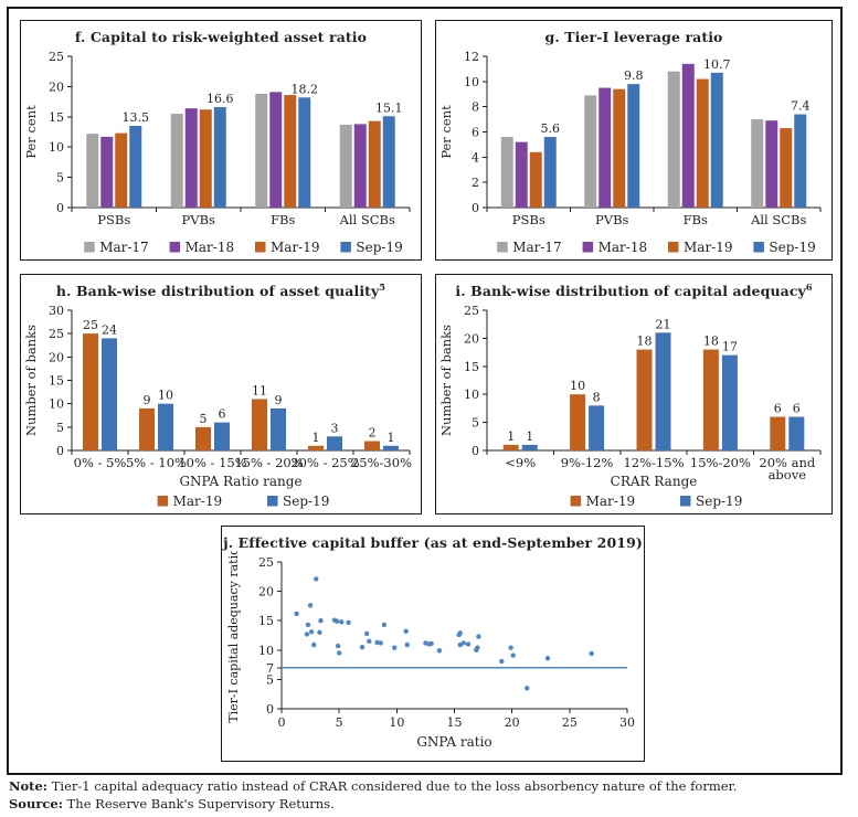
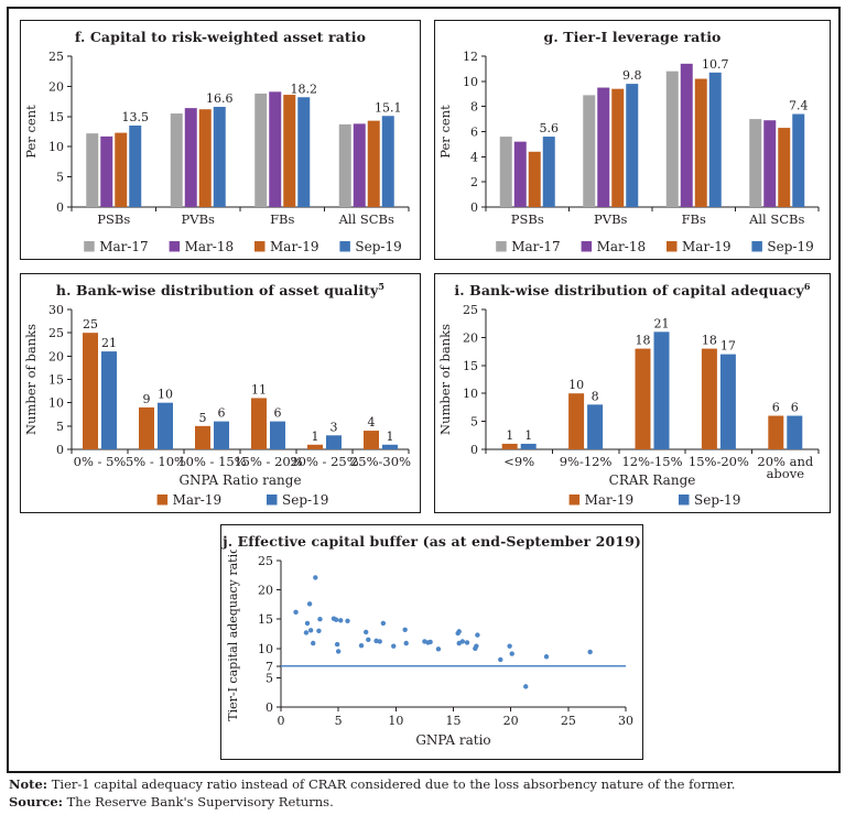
h. Bank-wise distribution of asset quality/Sep-19/0% - 5%: 24 -> 21
h. Bank-wise distribution of asset quality/Sep-19/15% - 20%: 9 -> 6
h. Bank-wise distribution of asset quality/Mar-19/25%-30%: 2 -> 4
